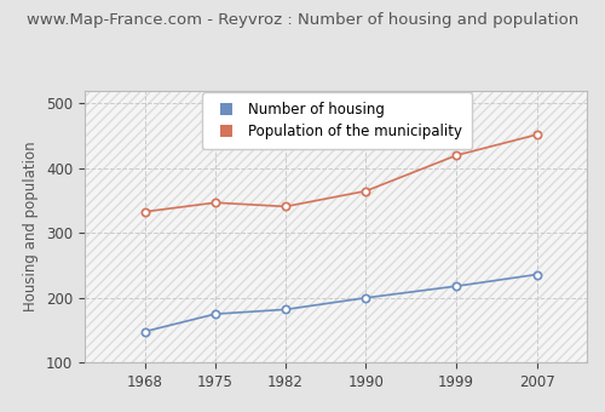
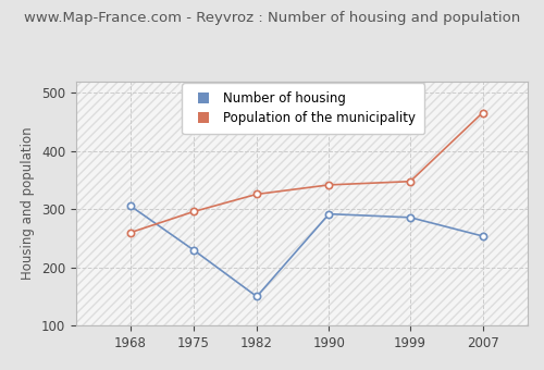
Number of housing/1968: 148 -> 306
Population of the municipality/1968: 333 -> 260
Number of housing/1975: 175 -> 230
Population of the municipality/1975: 347 -> 296
Number of housing/1982: 182 -> 150
Population of the municipality/1982: 341 -> 326
Number of housing/1990: 200 -> 292
Population of the municipality/1990: 365 -> 342
Number of housing/1999: 218 -> 286
Population of the municipality/1999: 420 -> 348
Number of housing/2007: 236 -> 254
Population of the municipality/2007: 452 -> 466
